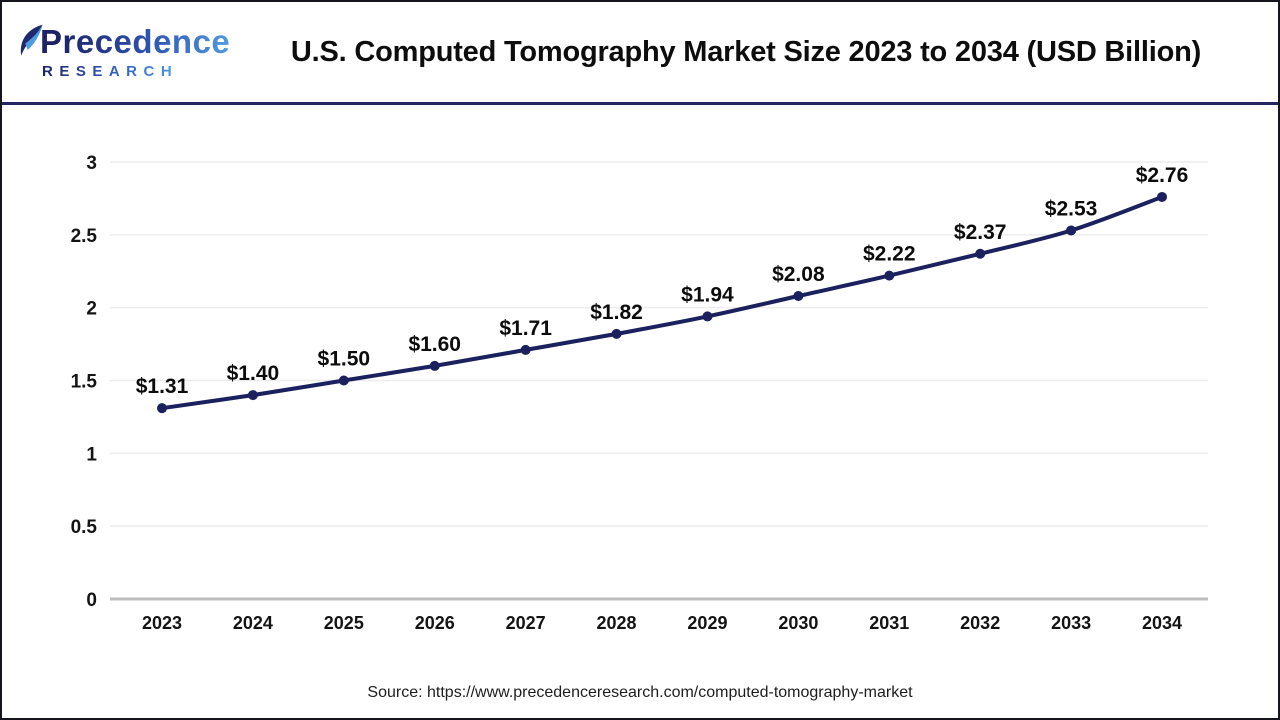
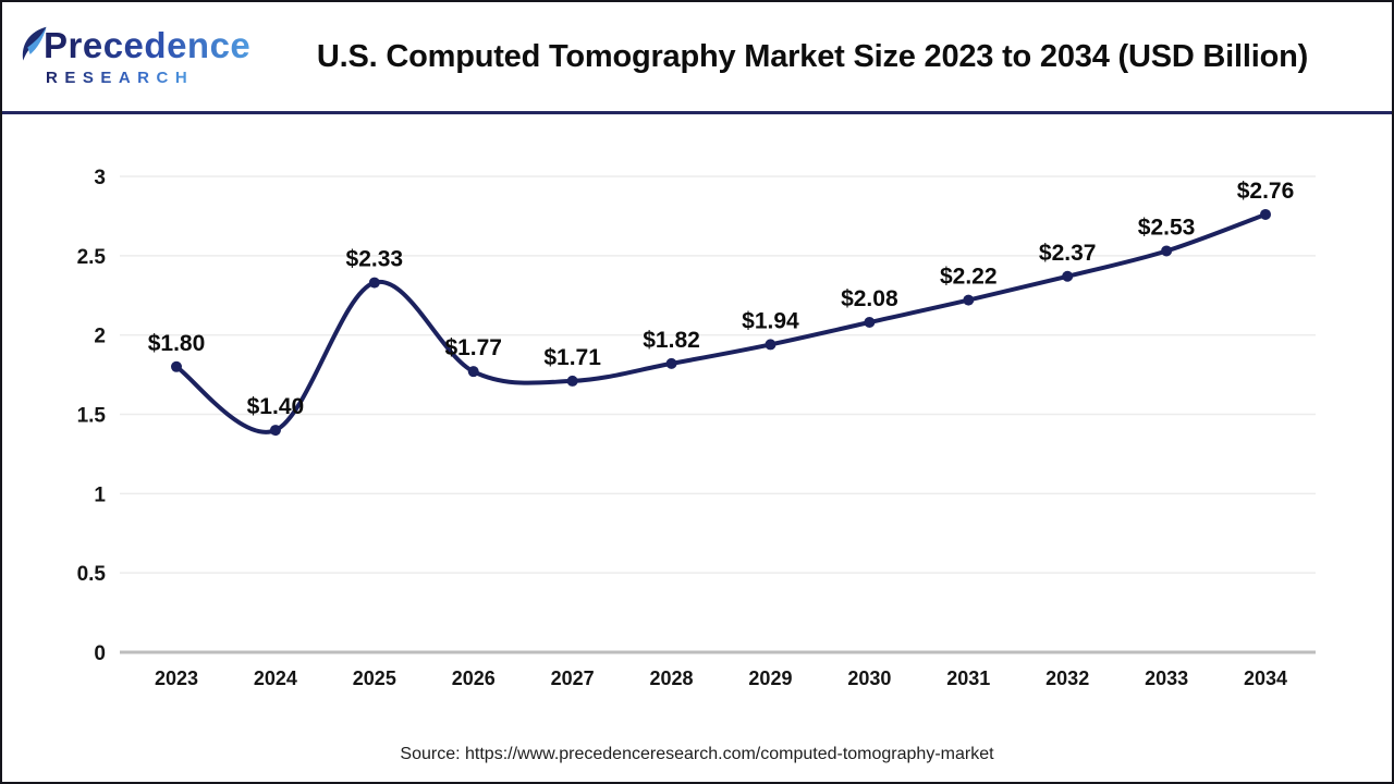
2023: $1.31 -> $1.80
2025: $1.50 -> $2.33
2026: $1.60 -> $1.77
